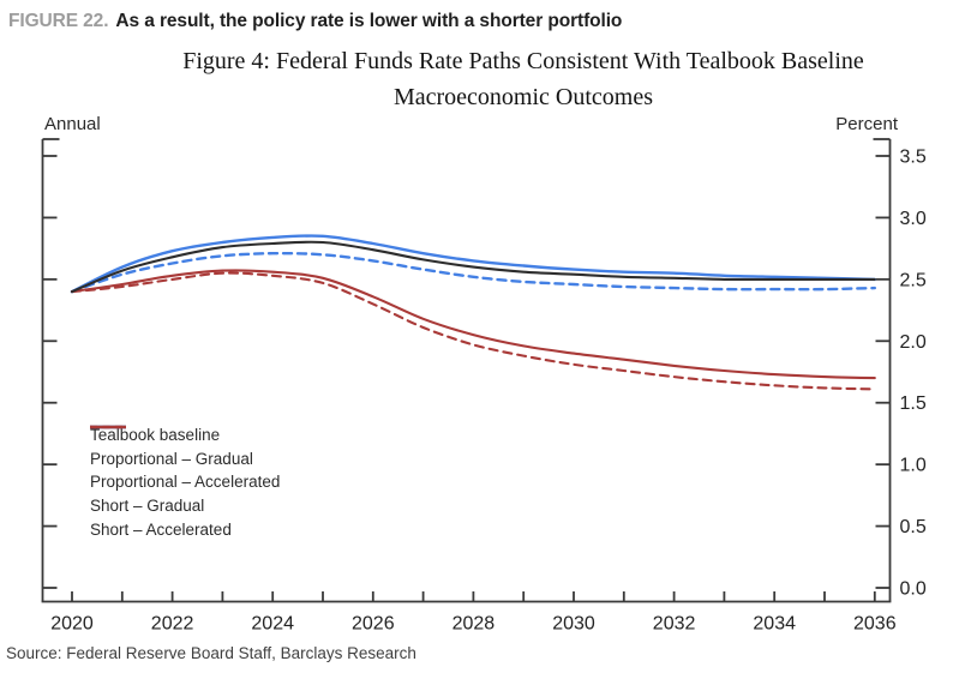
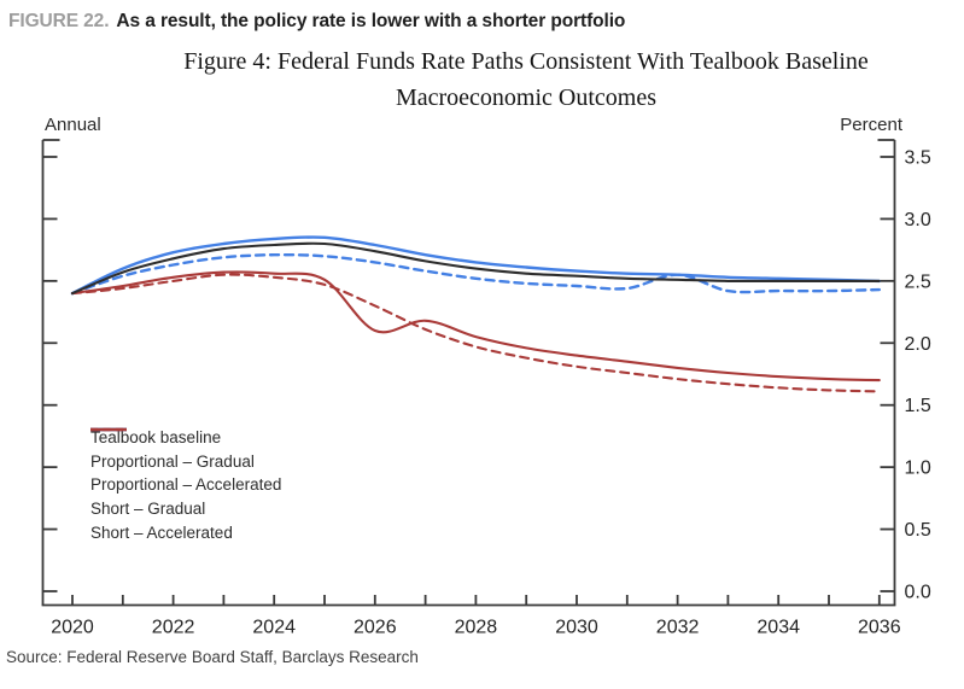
Short – Gradual/2026: 2.36 -> 2.10
Proportional – Accelerated/2032: 2.43 -> 2.55
